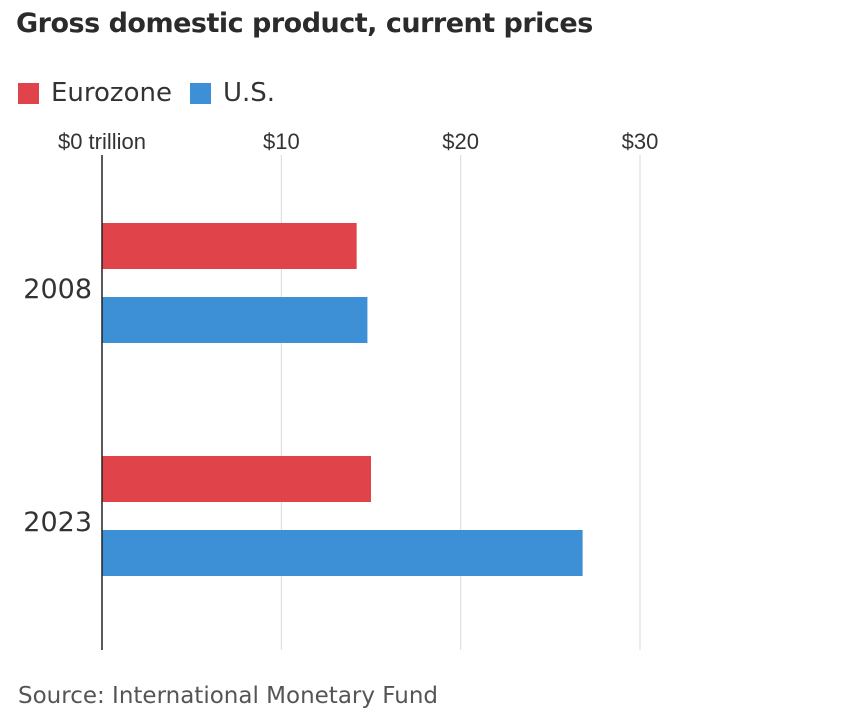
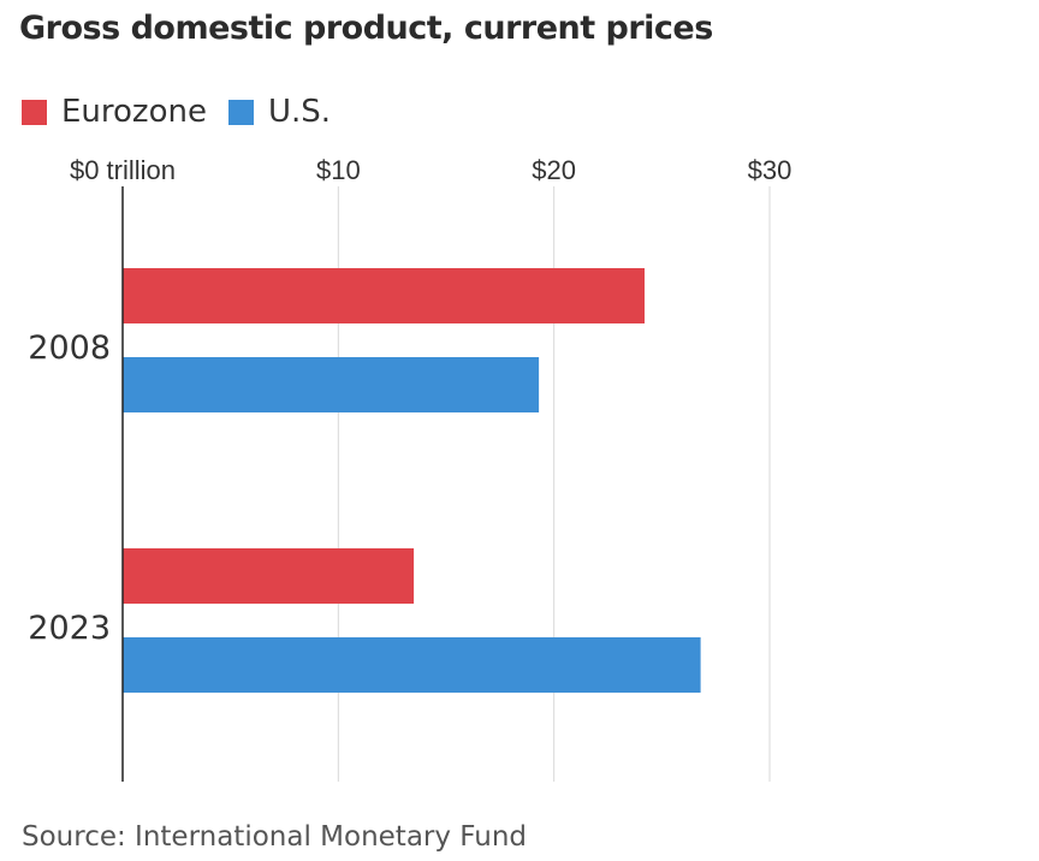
Eurozone/2008: $14.2 -> $24.2
U.S./2008: $14.8 -> $19.3
Eurozone/2023: $15.0 -> $13.5
